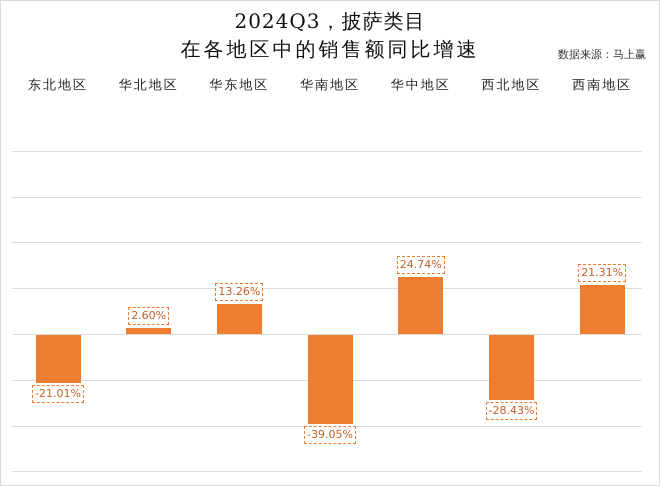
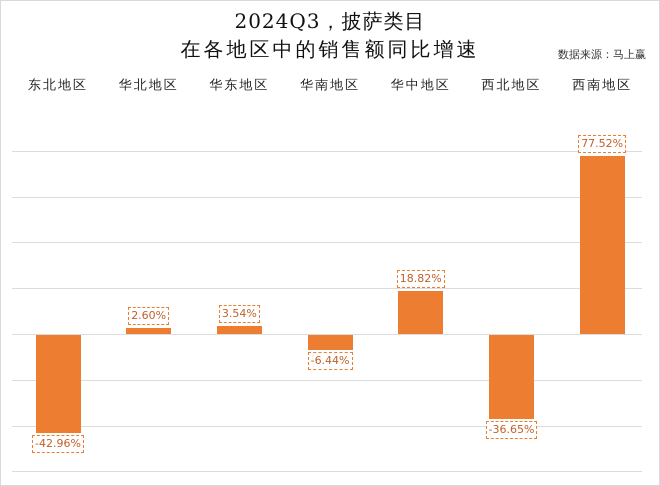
东北地区: -21.01% -> -42.96%
华东地区: 13.26% -> 3.54%
华南地区: -39.05% -> -6.44%
华中地区: 24.74% -> 18.82%
西北地区: -28.43% -> -36.65%
西南地区: 21.31% -> 77.52%
